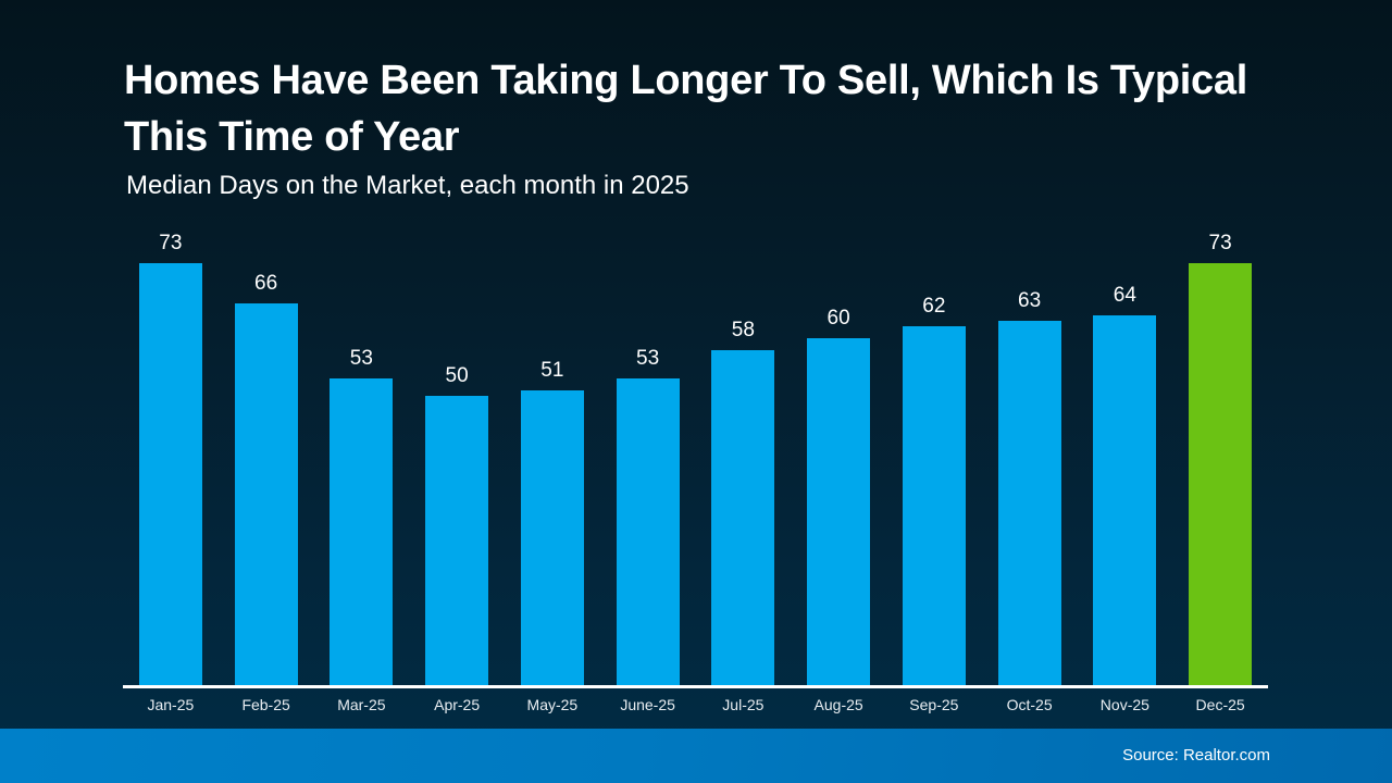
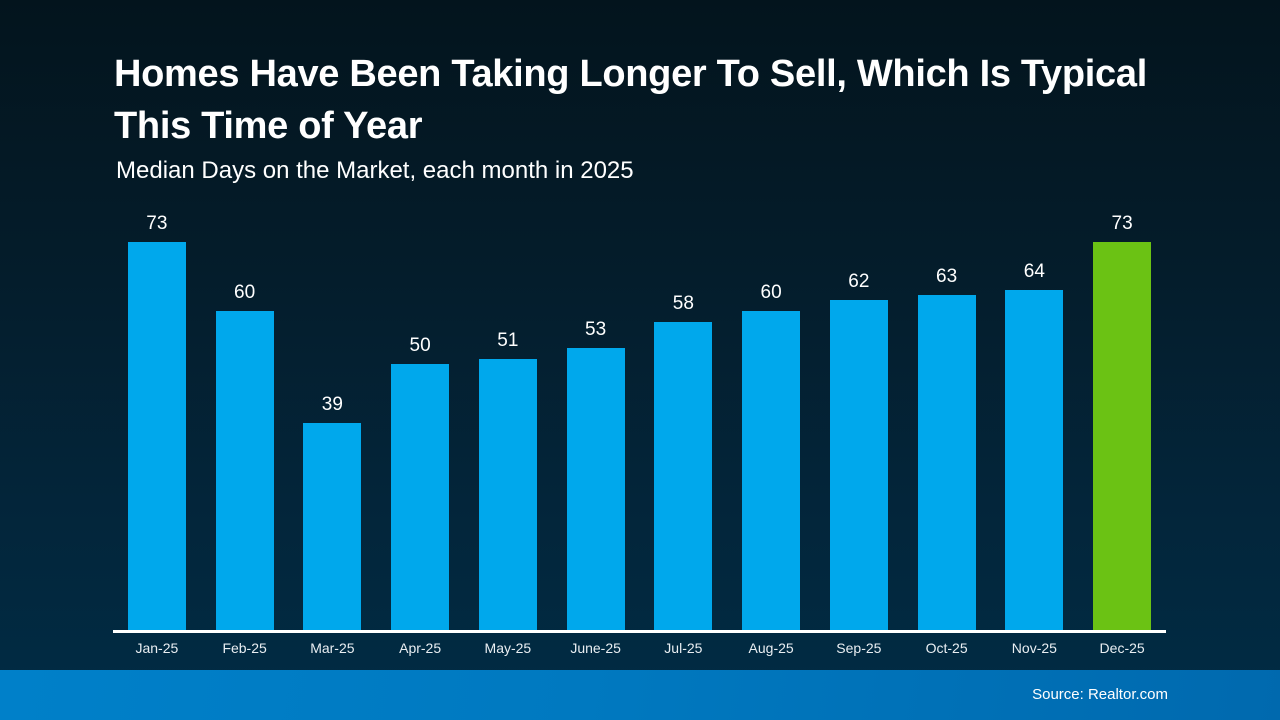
Feb-25: 66 -> 60
Mar-25: 53 -> 39
